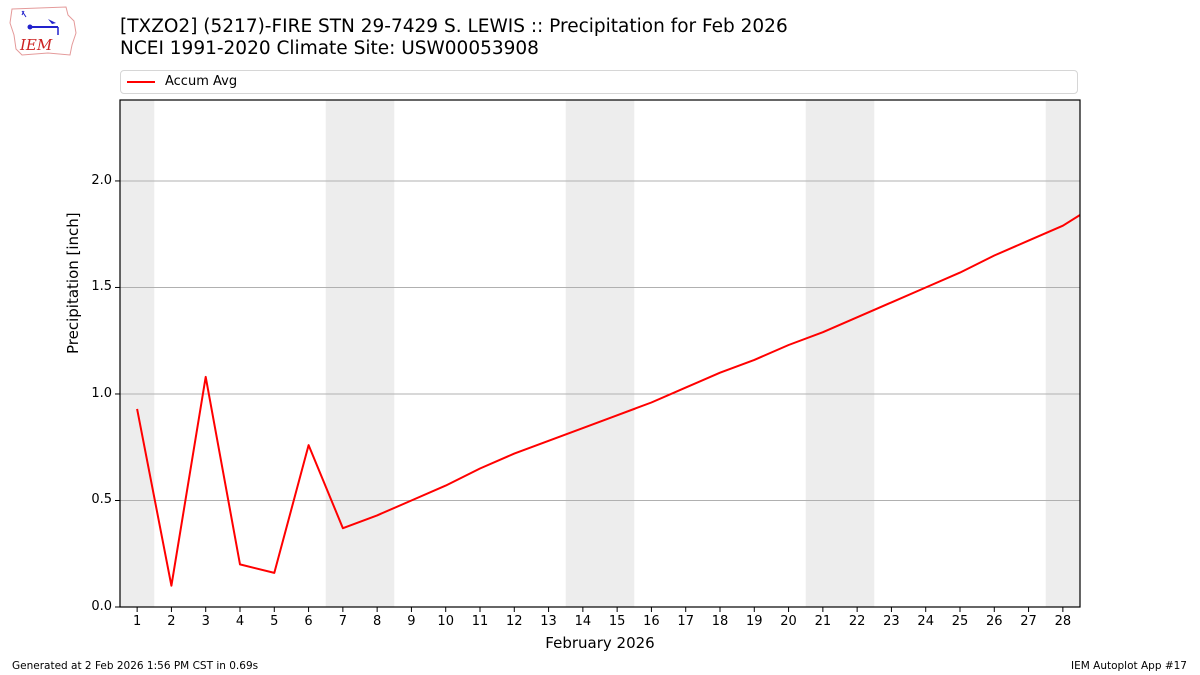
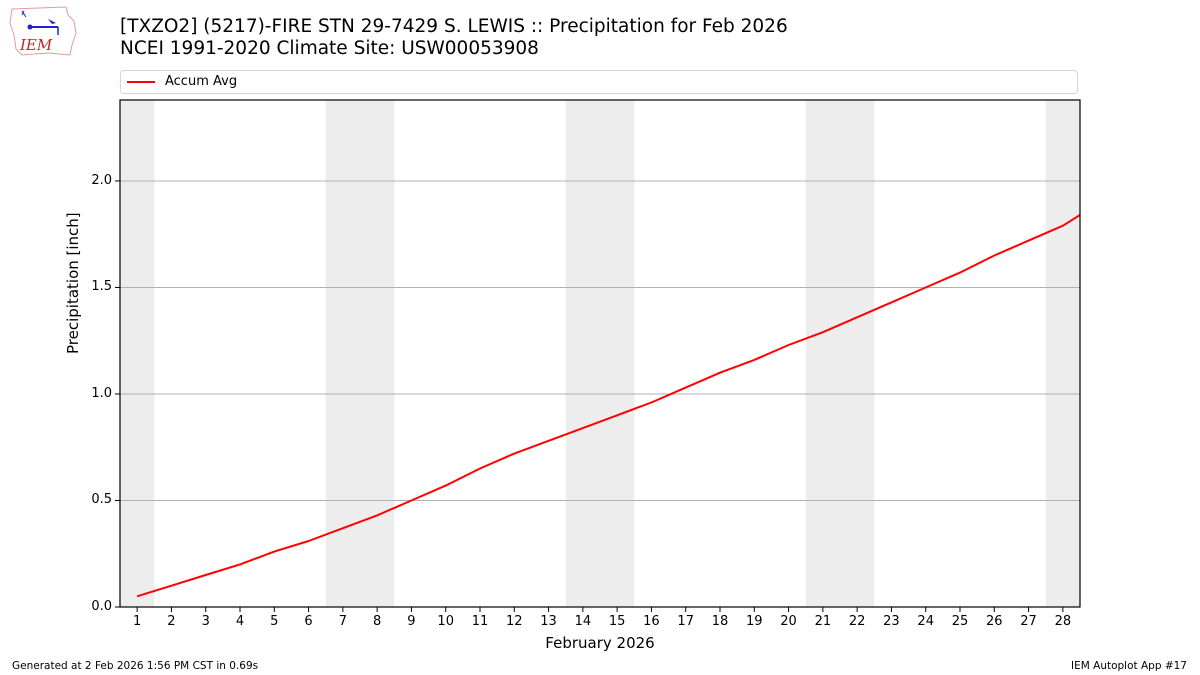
1: 0.93 -> 0.05
3: 1.08 -> 0.15
5: 0.16 -> 0.26
6: 0.76 -> 0.31
